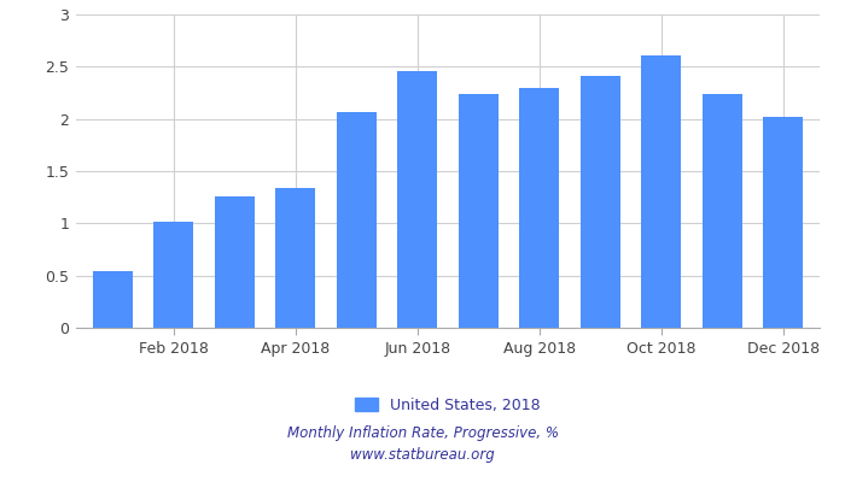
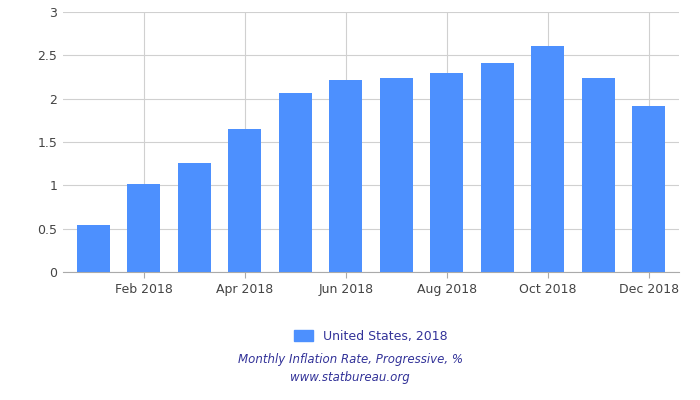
Apr 2018: 1.34 -> 1.65
Jun 2018: 2.46 -> 2.22
Dec 2018: 2.02 -> 1.92
